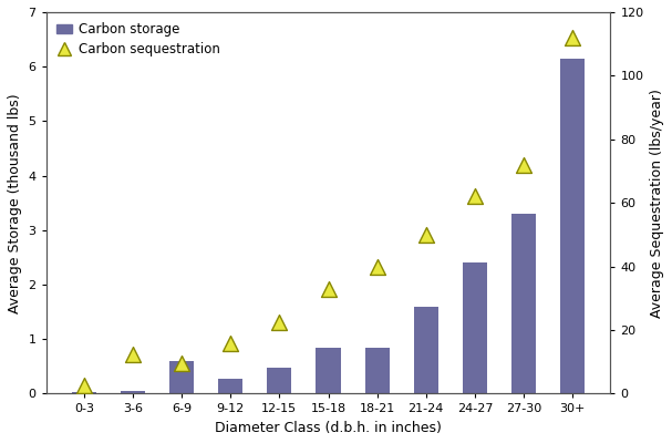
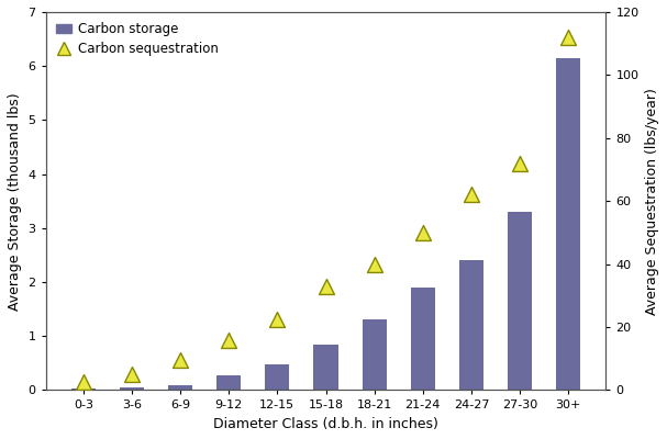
Carbon sequestration/3-6: 12.5 -> 5.0
Carbon storage/6-9: 0.60 -> 0.10
Carbon storage/18-21: 0.85 -> 1.30
Carbon storage/21-24: 1.60 -> 1.90
